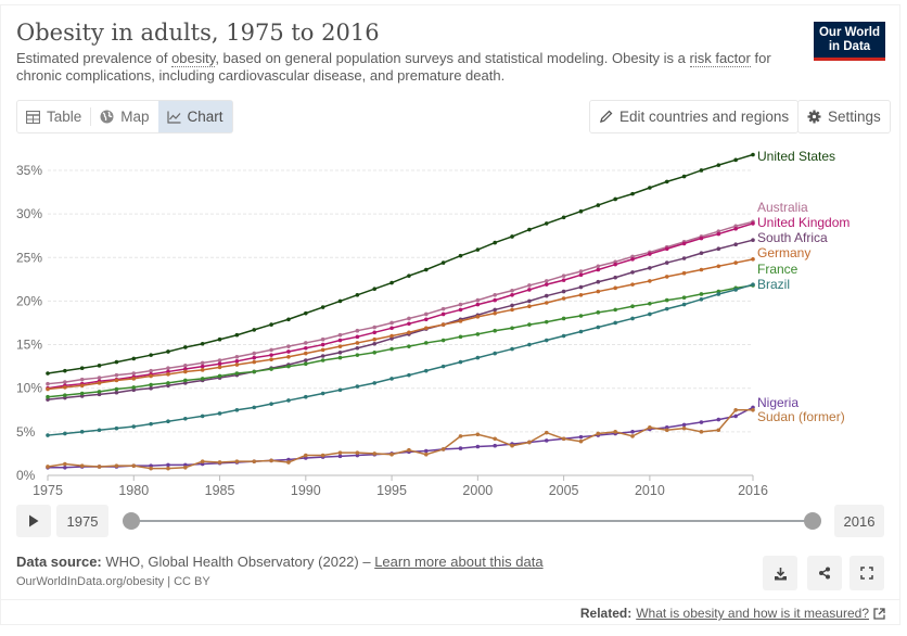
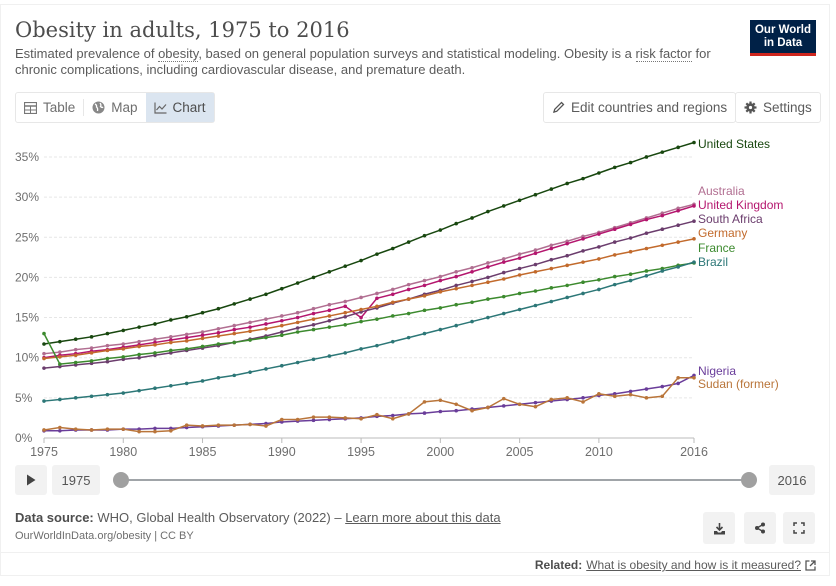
France/1975: 9% -> 13%
United Kingdom/1995: 17% -> 15%
